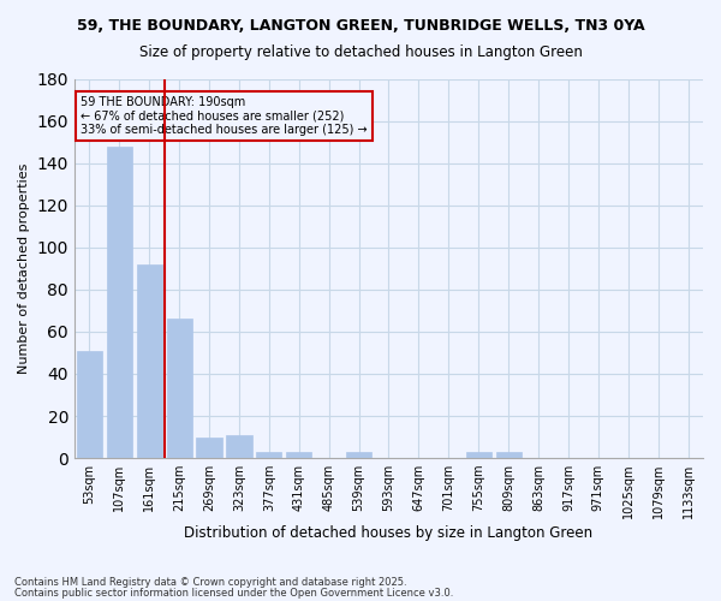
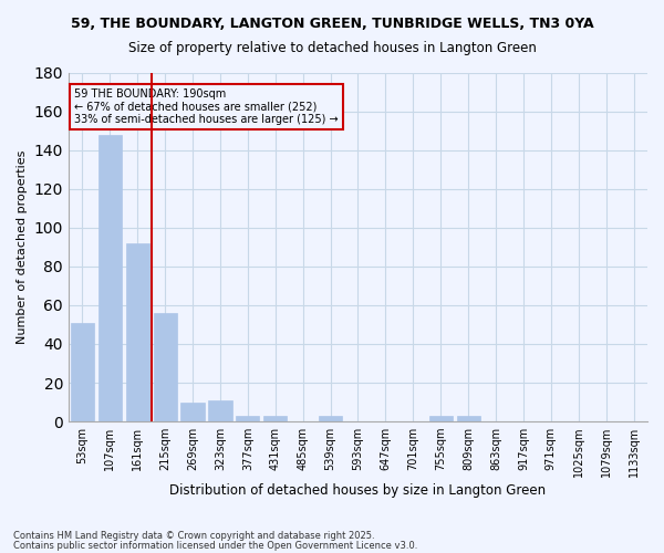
215sqm: 66 -> 56
